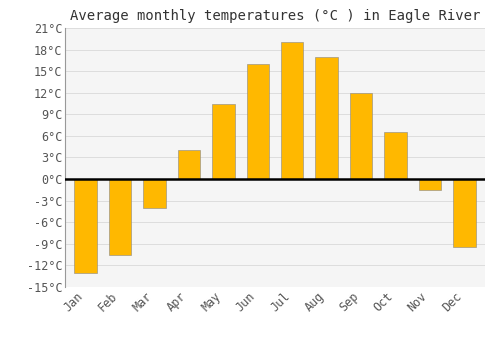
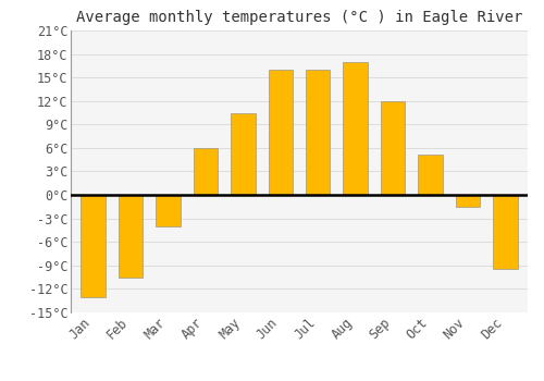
Apr: 4.0°C -> 6.0°C
Jul: 19.0°C -> 16.0°C
Oct: 6.5°C -> 5.2°C
